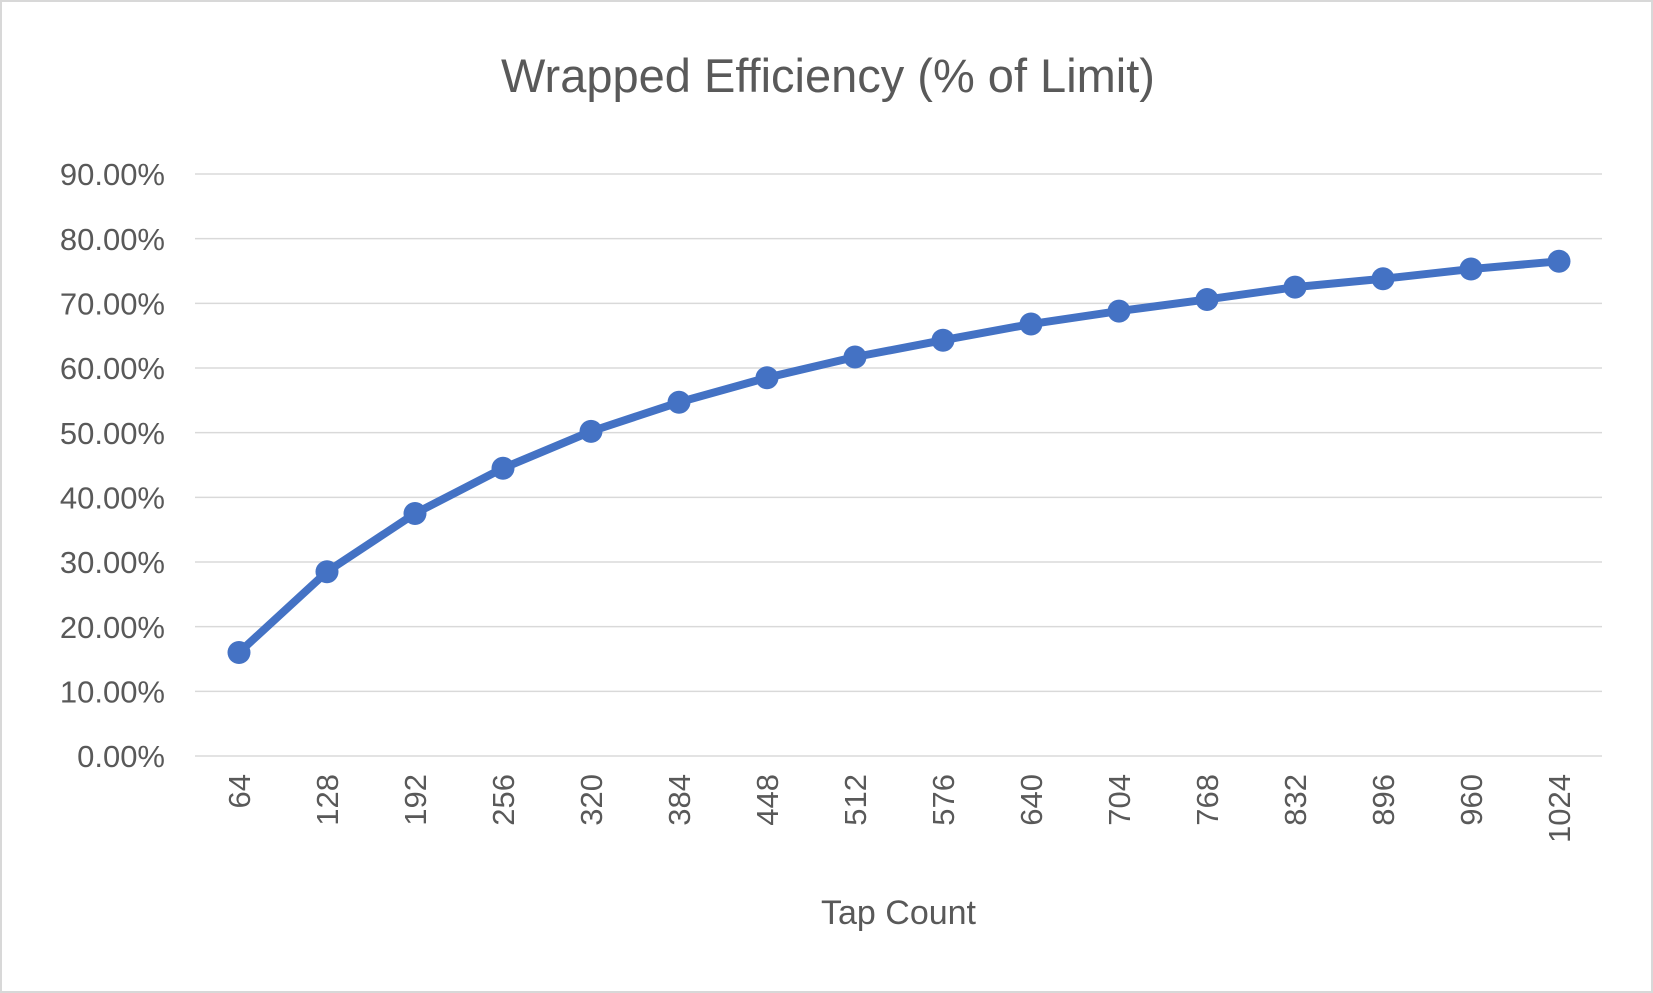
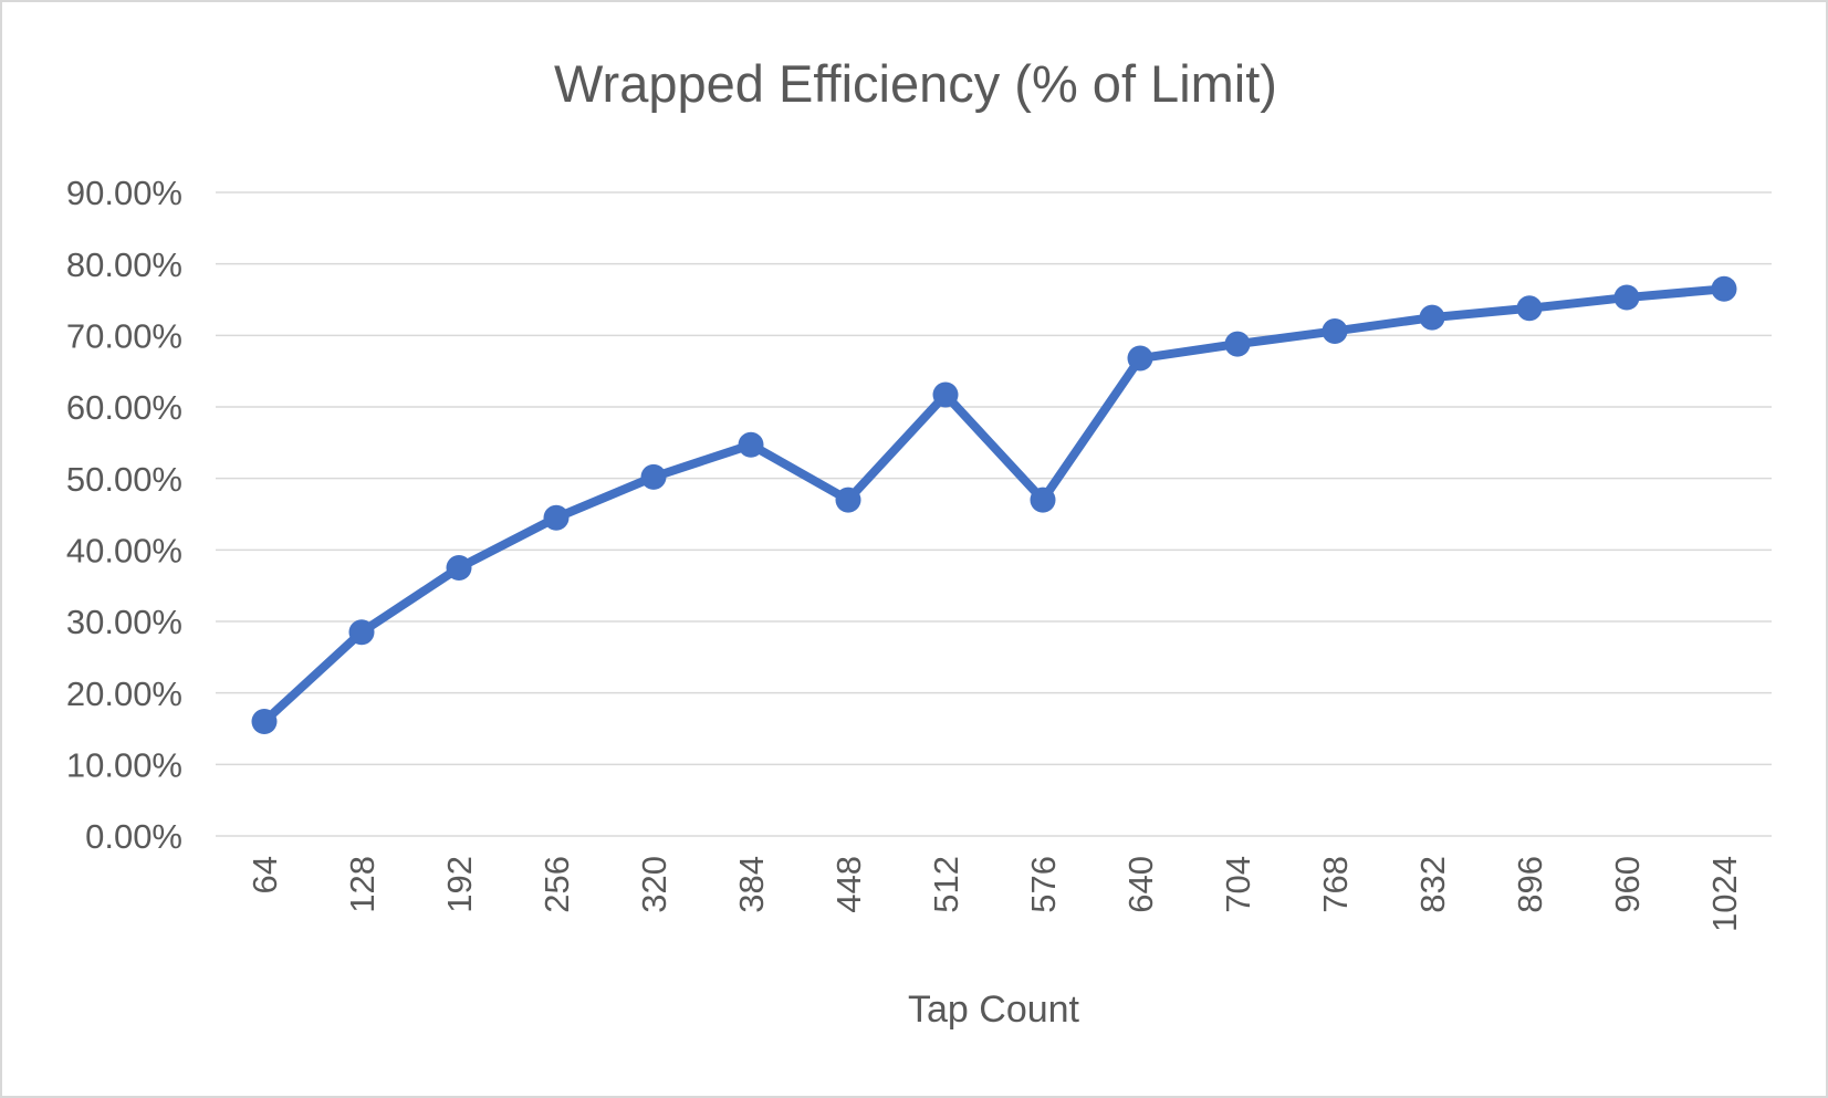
448: 58% -> 47%
576: 64% -> 47%
